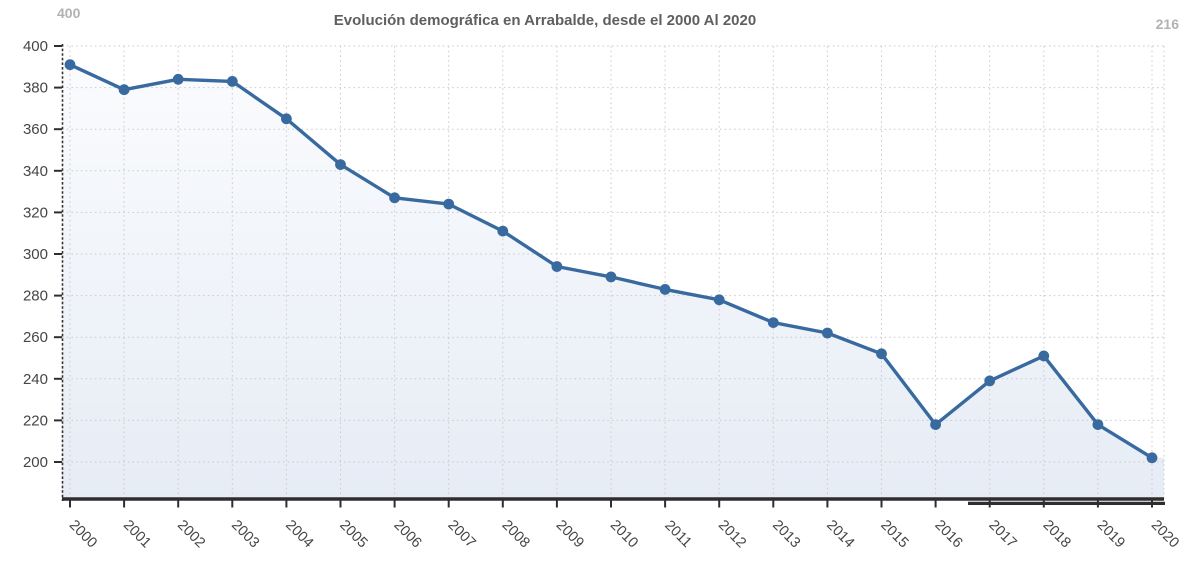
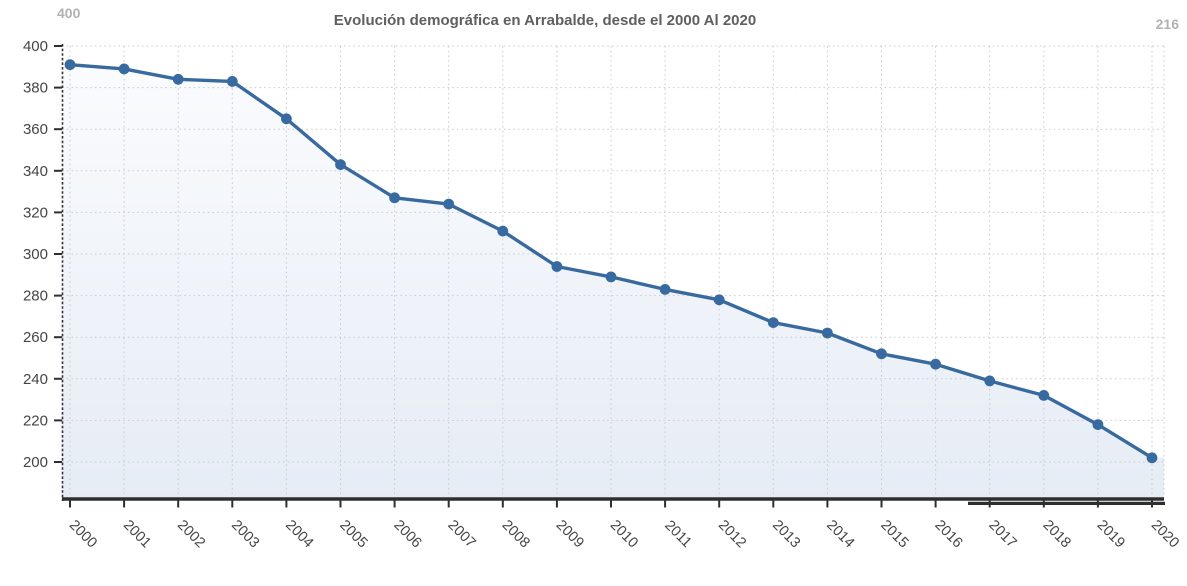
2001: 379 -> 389
2016: 218 -> 247
2018: 251 -> 232
